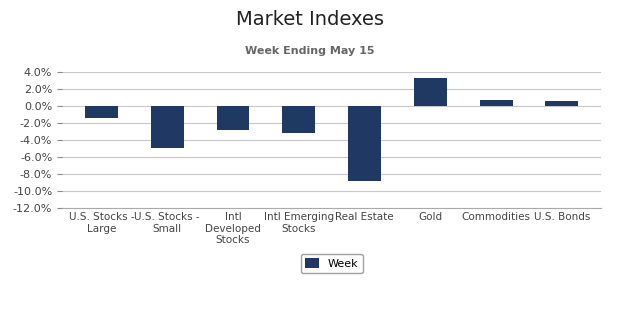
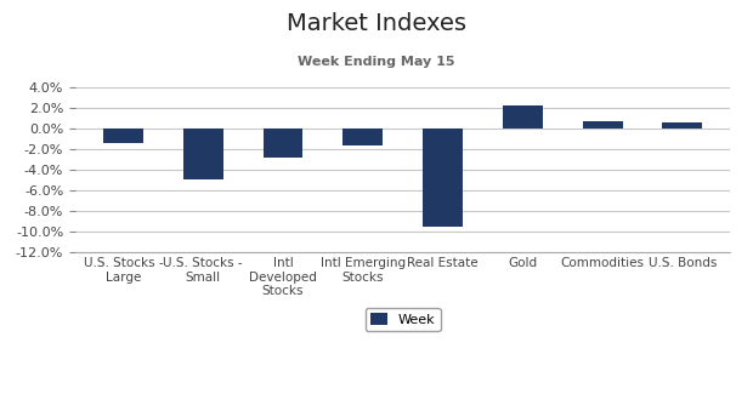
Intl Emerging Stocks: -3.2% -> -1.7%
Real Estate: -8.8% -> -9.5%
Gold: 3.2% -> 2.2%
